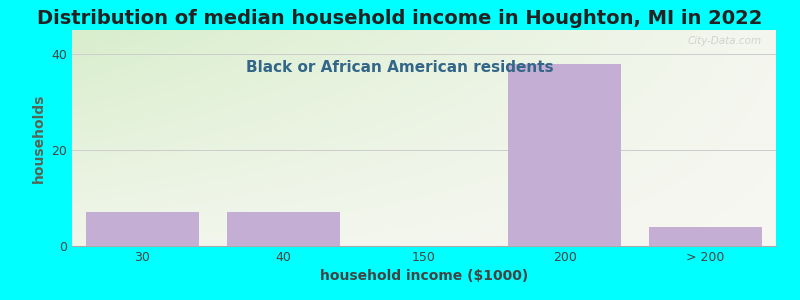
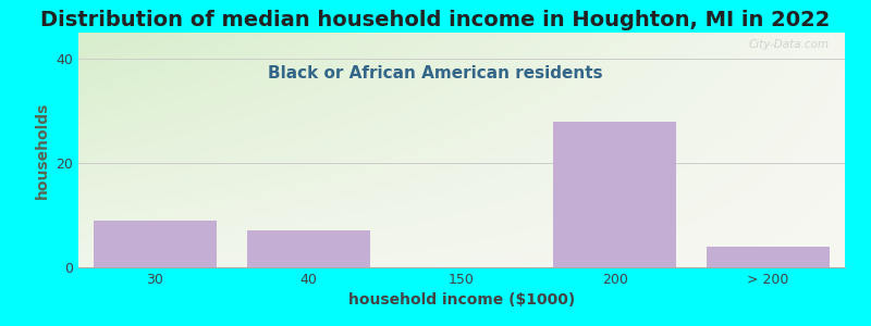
30: 7 -> 9
200: 38 -> 28
